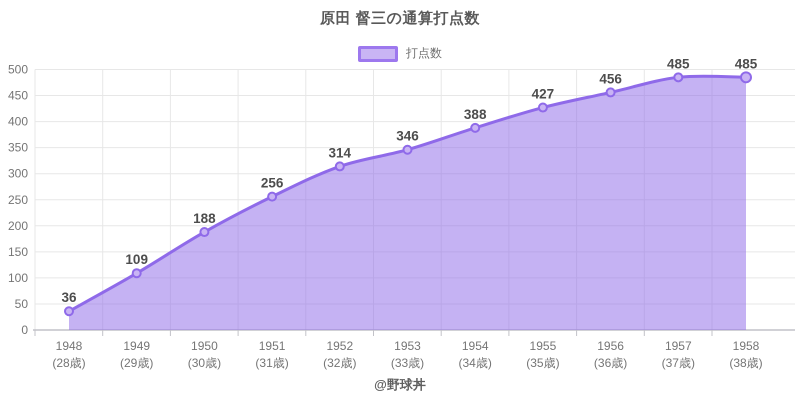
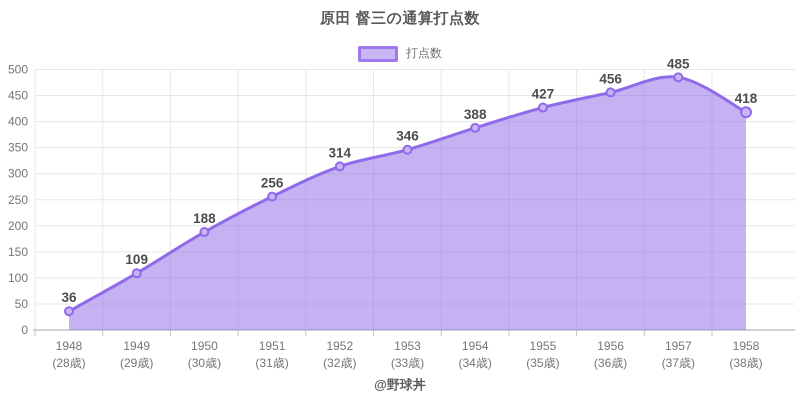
1958: 485 -> 418
